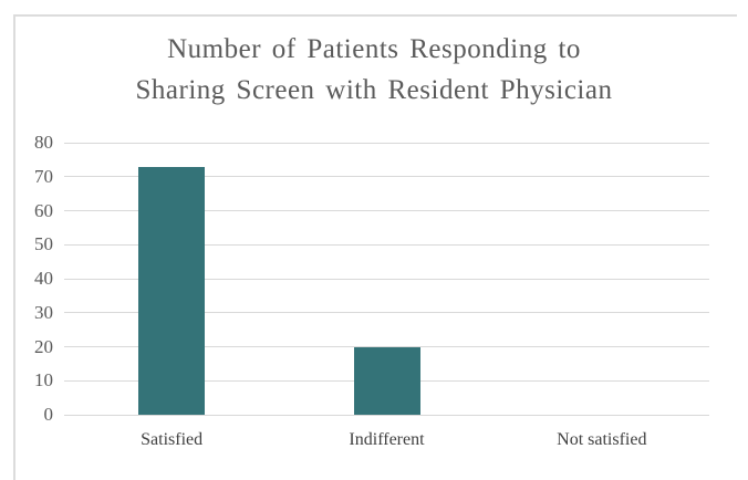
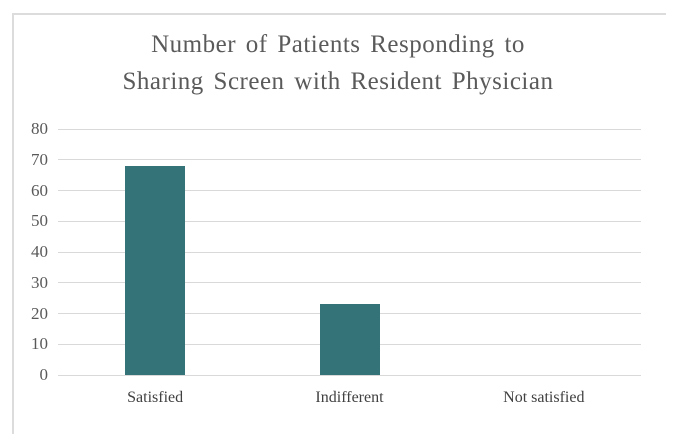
Satisfied: 73 -> 68
Indifferent: 20 -> 23
